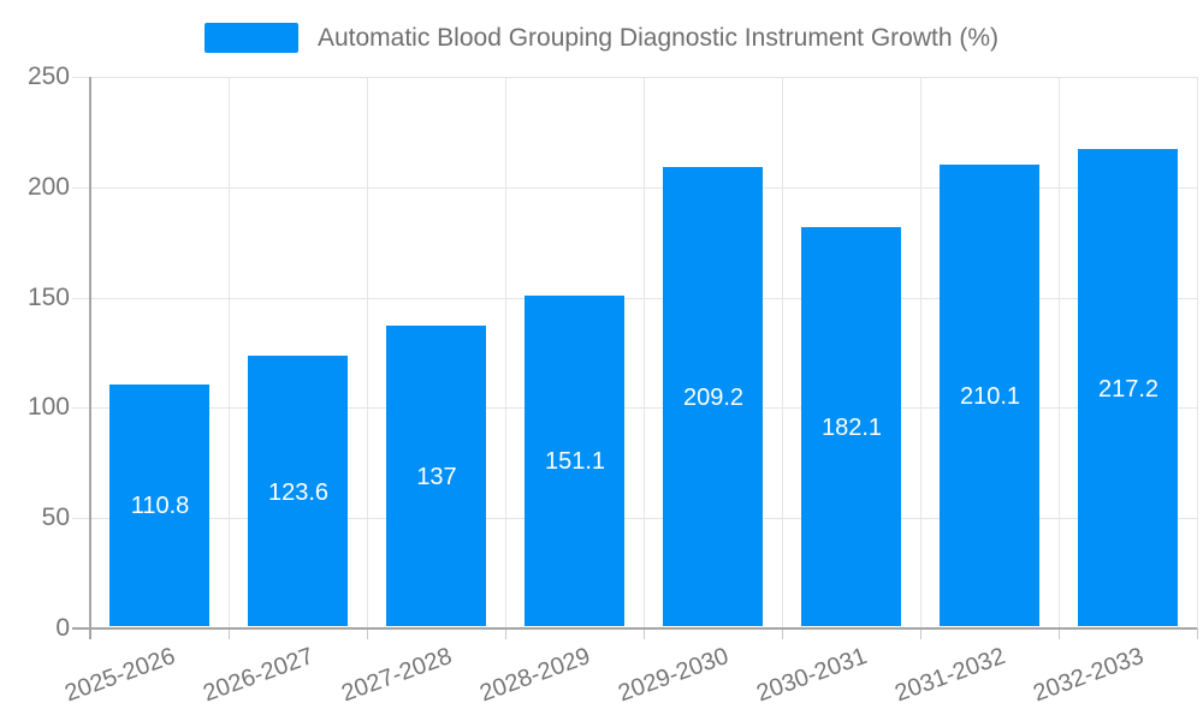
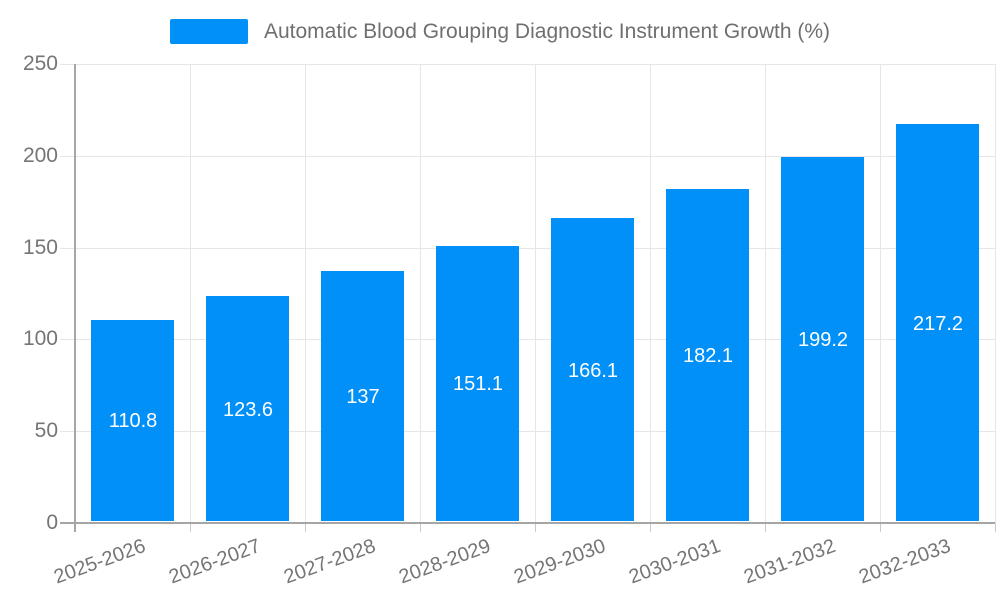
2029-2030: 209.2 -> 166.1
2031-2032: 210.1 -> 199.2
